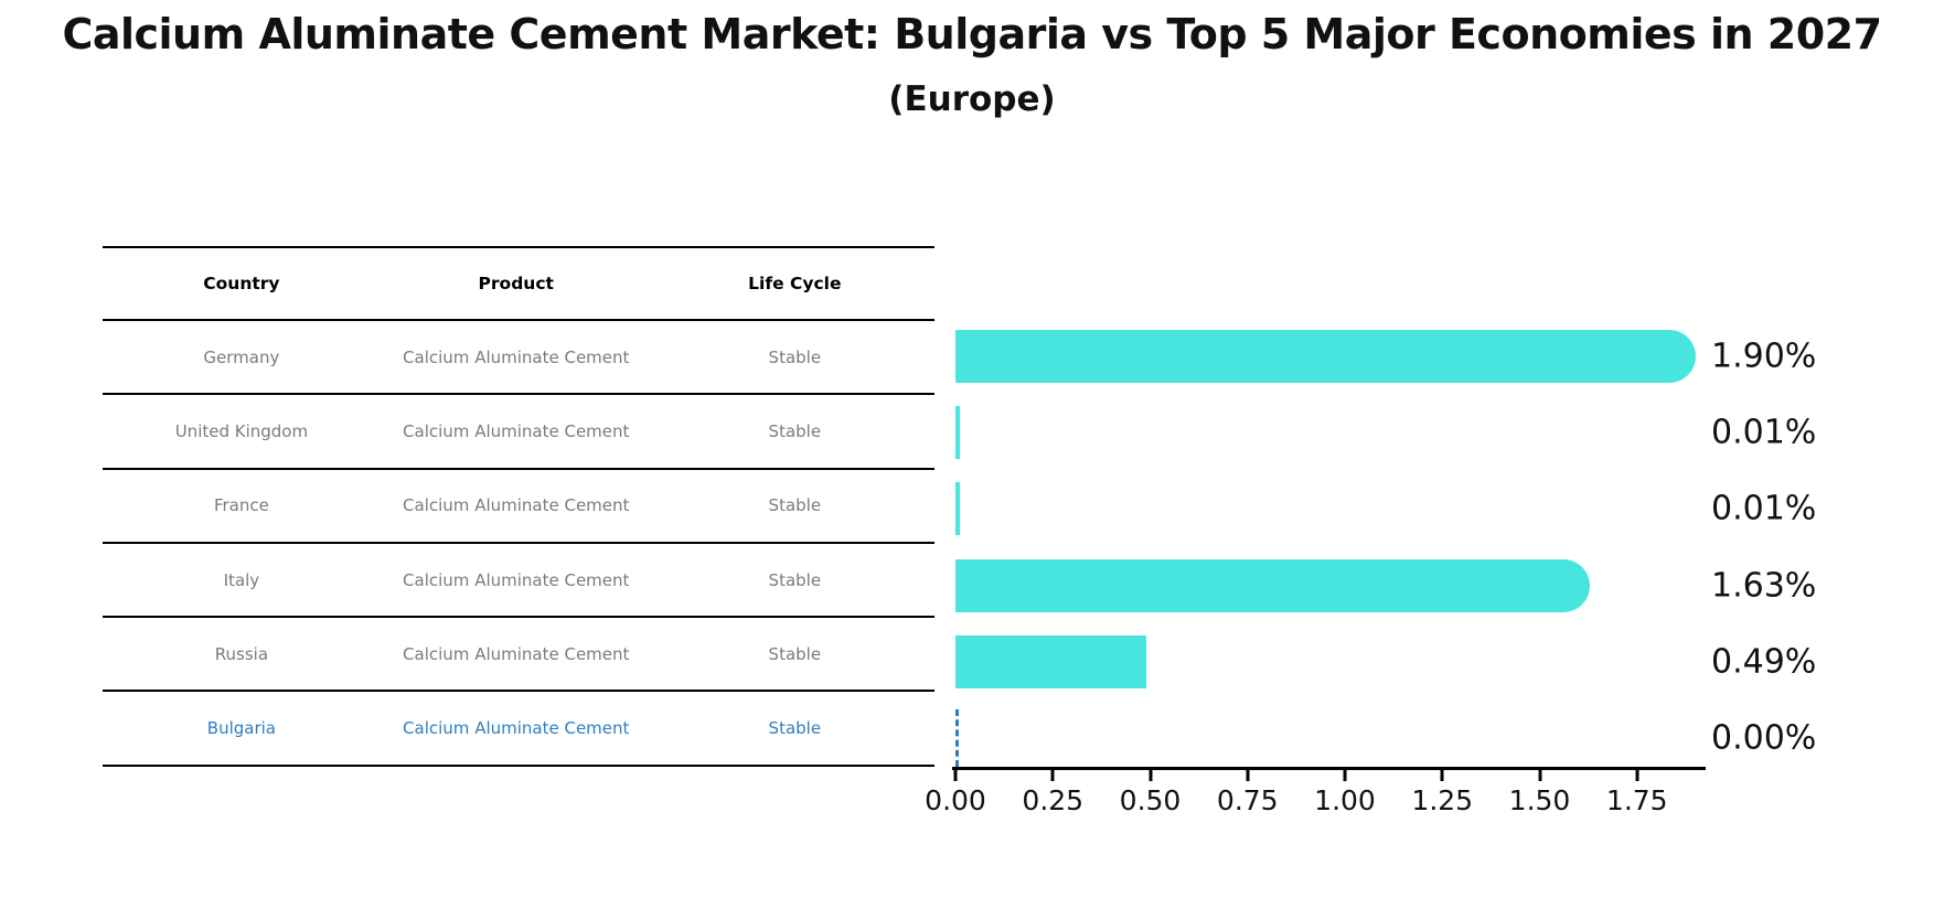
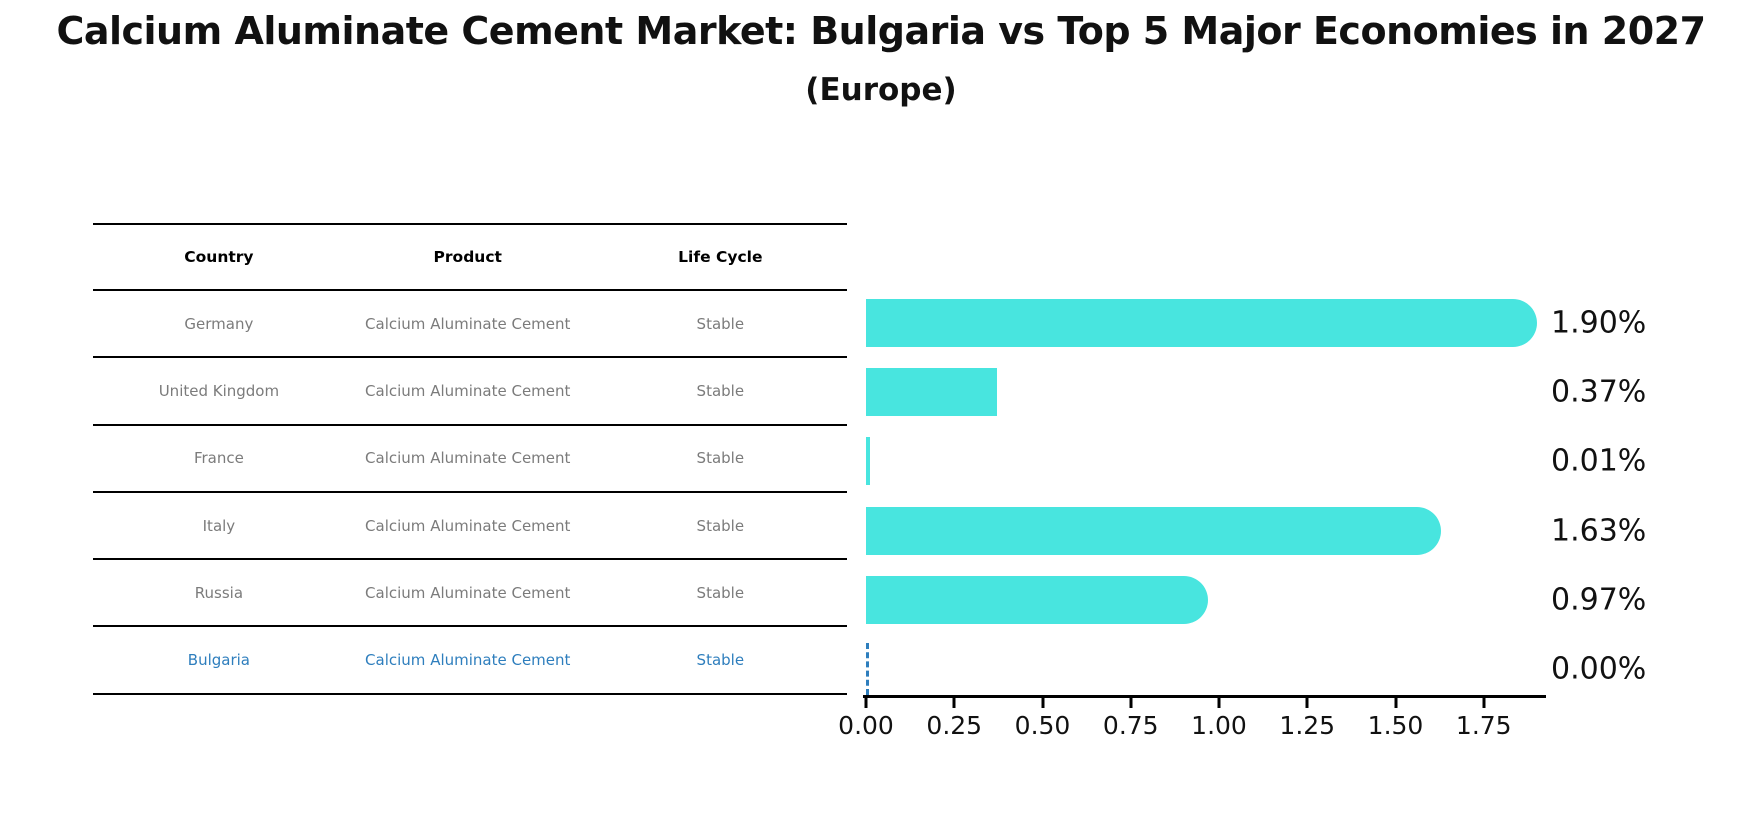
United Kingdom: 0.01% -> 0.37%
Russia: 0.49% -> 0.97%
